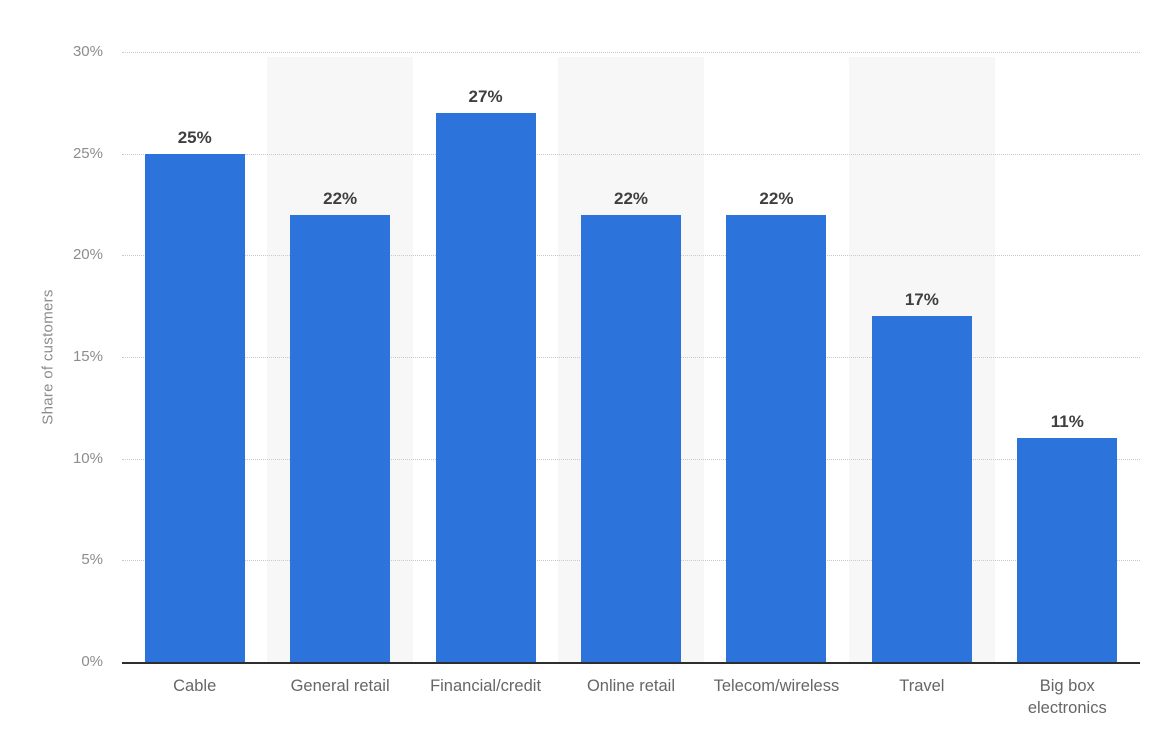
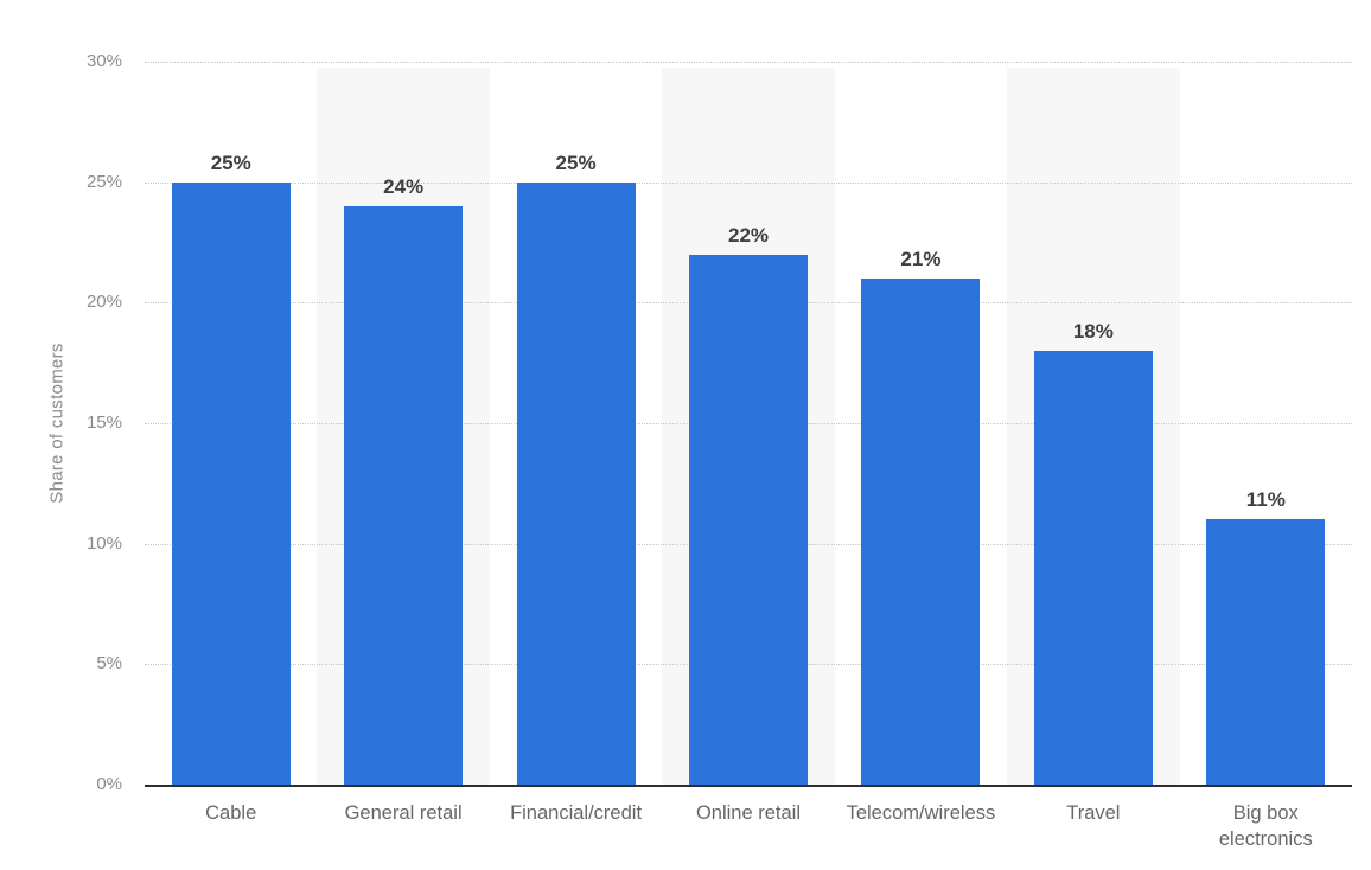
General retail: 22% -> 24%
Financial/credit: 27% -> 25%
Telecom/wireless: 22% -> 21%
Travel: 17% -> 18%
